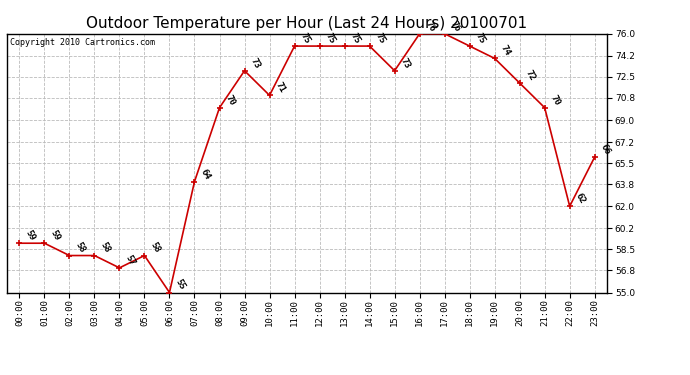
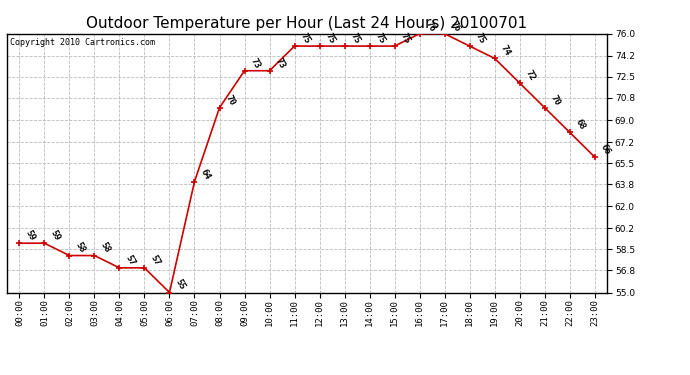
05:00: 58 -> 57
10:00: 71 -> 73
15:00: 73 -> 75
22:00: 62 -> 68
